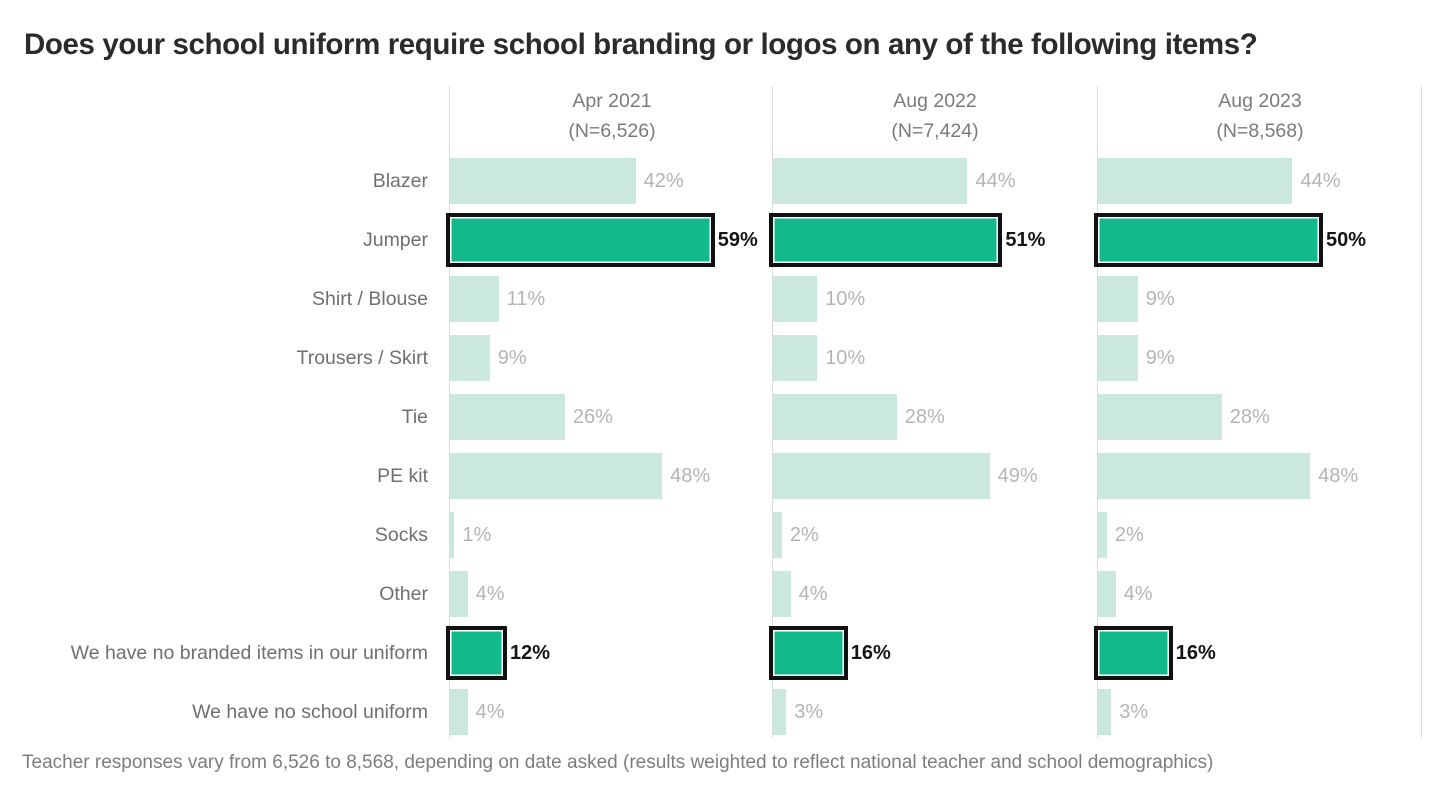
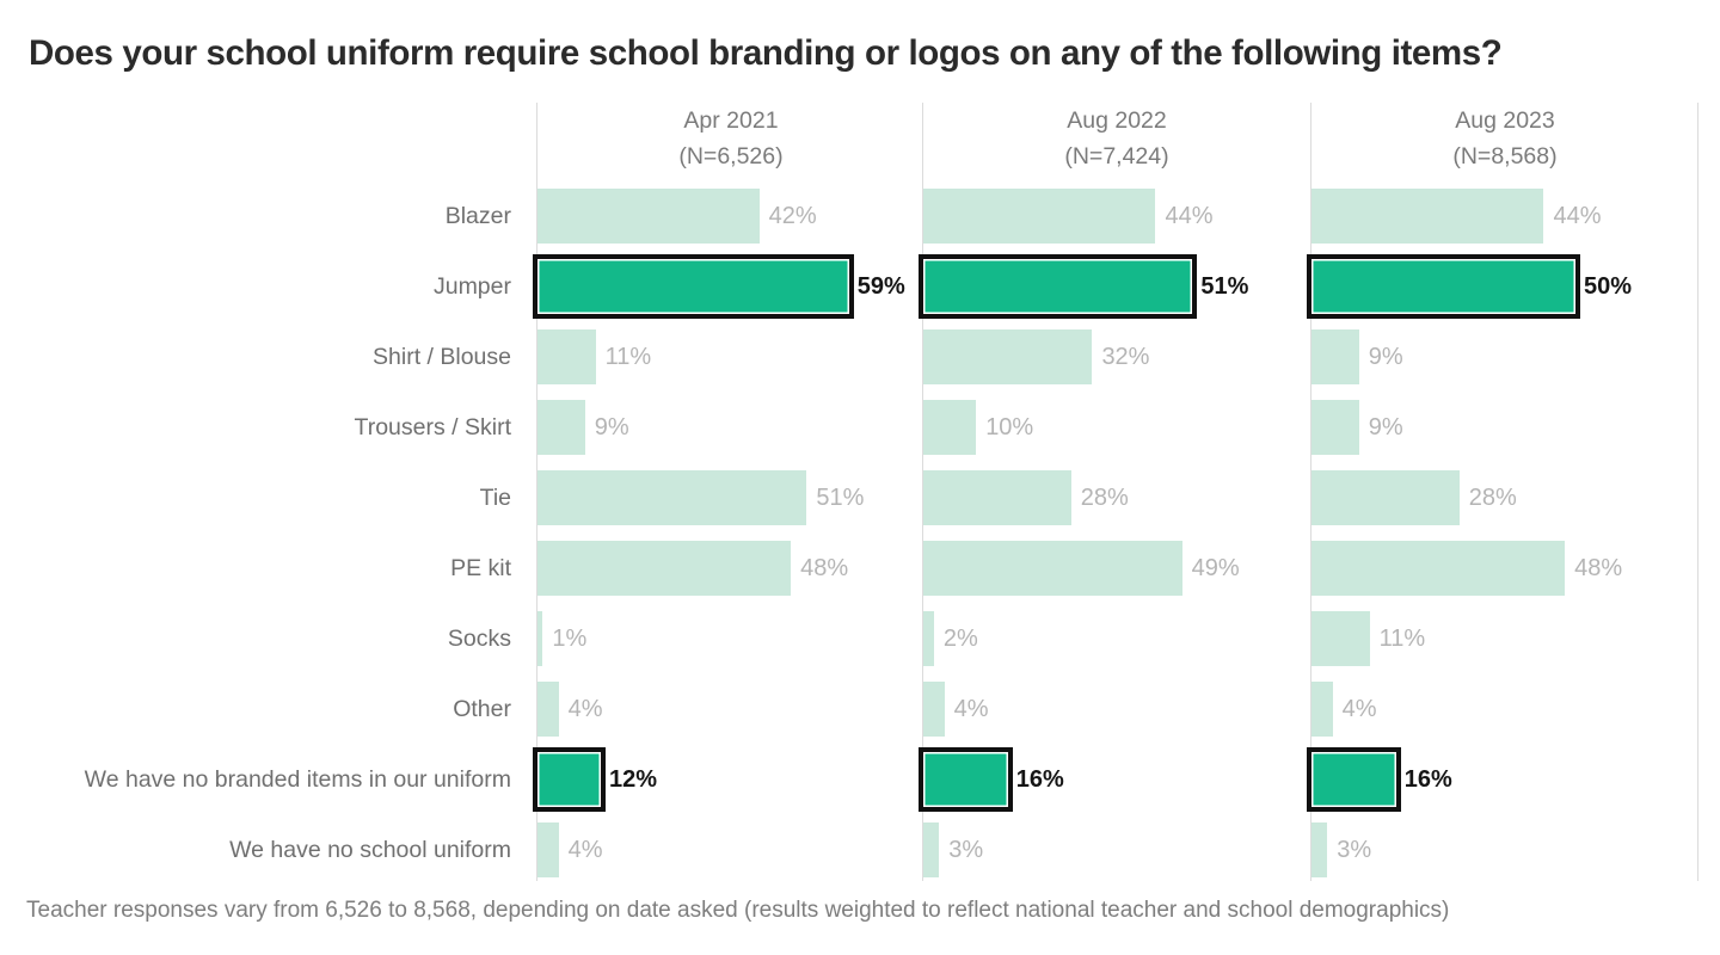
Aug 2022/Shirt / Blouse: 10% -> 32%
Apr 2021/Tie: 26% -> 51%
Aug 2023/Socks: 2% -> 11%
